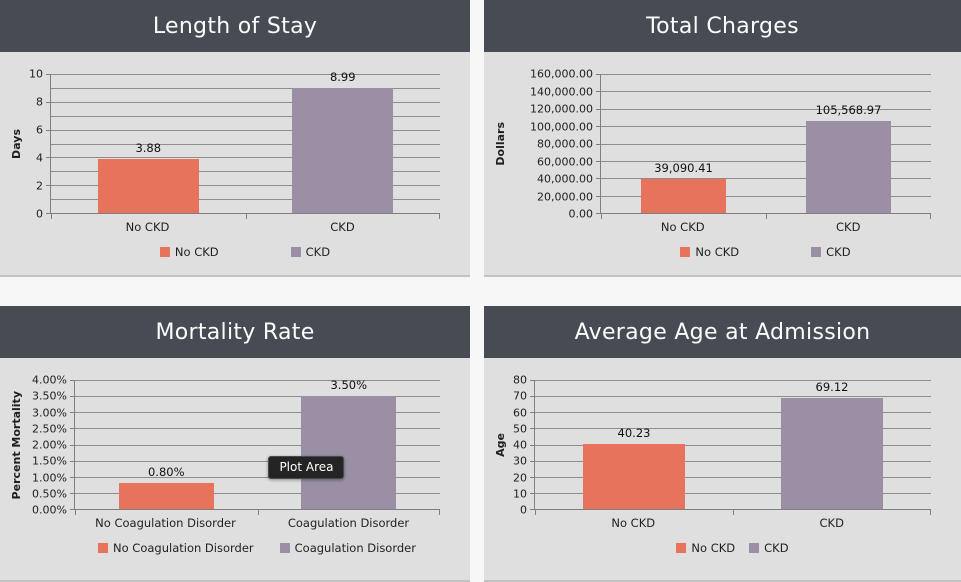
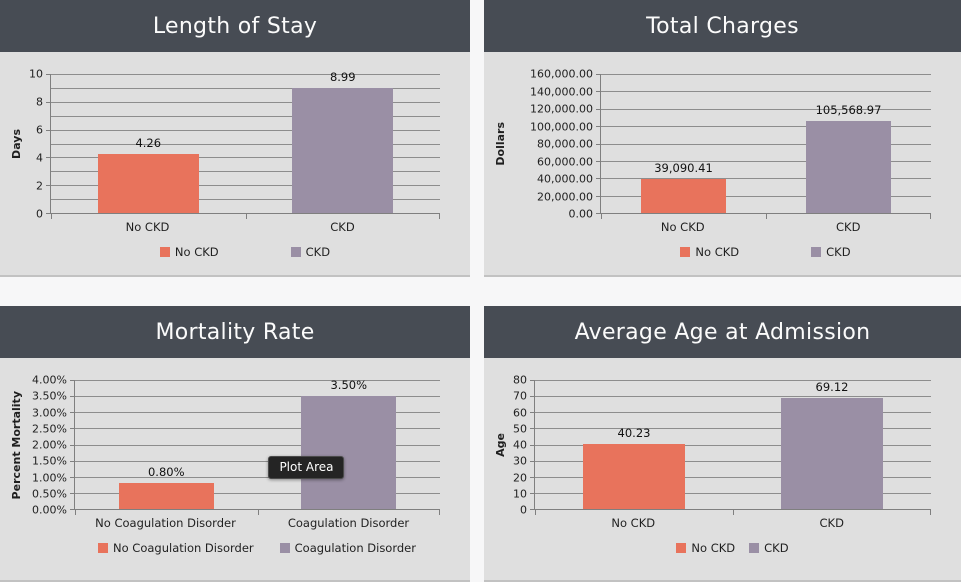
Length of Stay/No CKD: 3.88 -> 4.26
